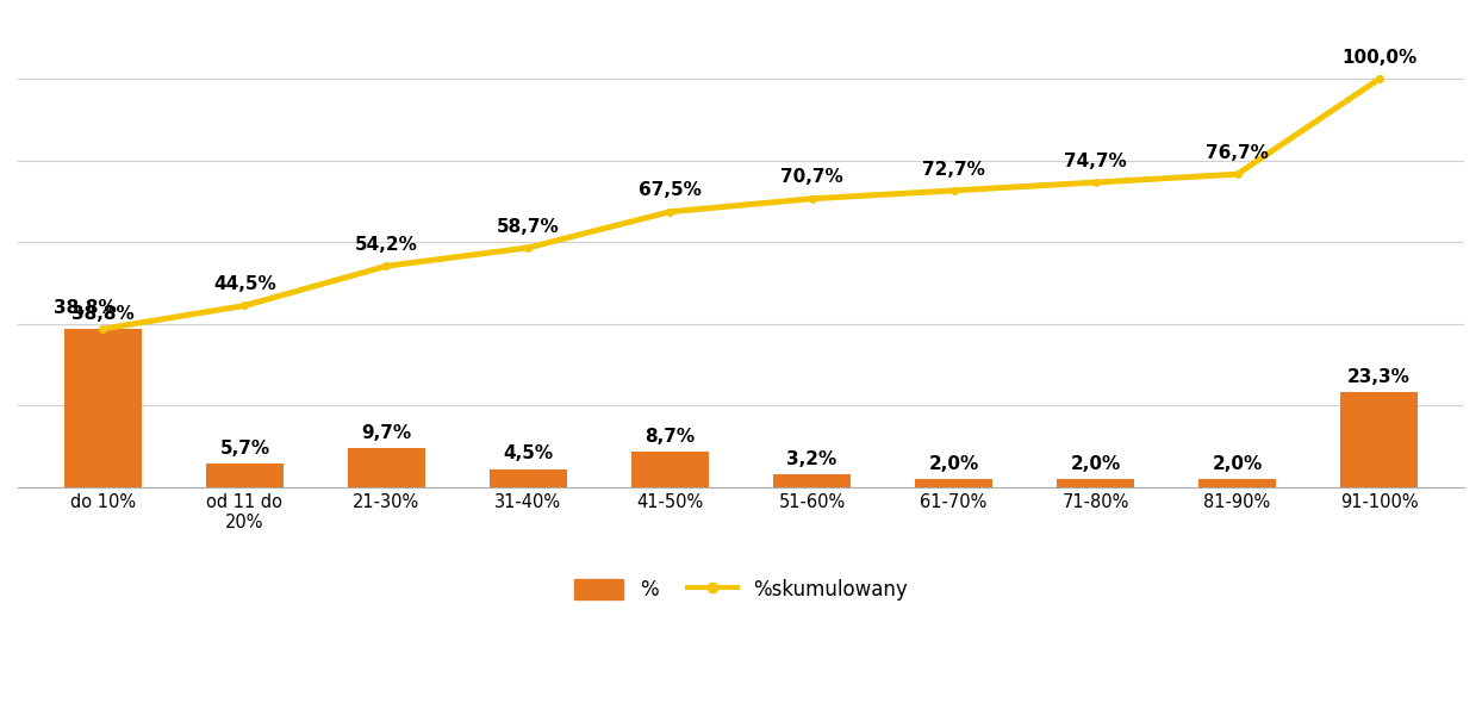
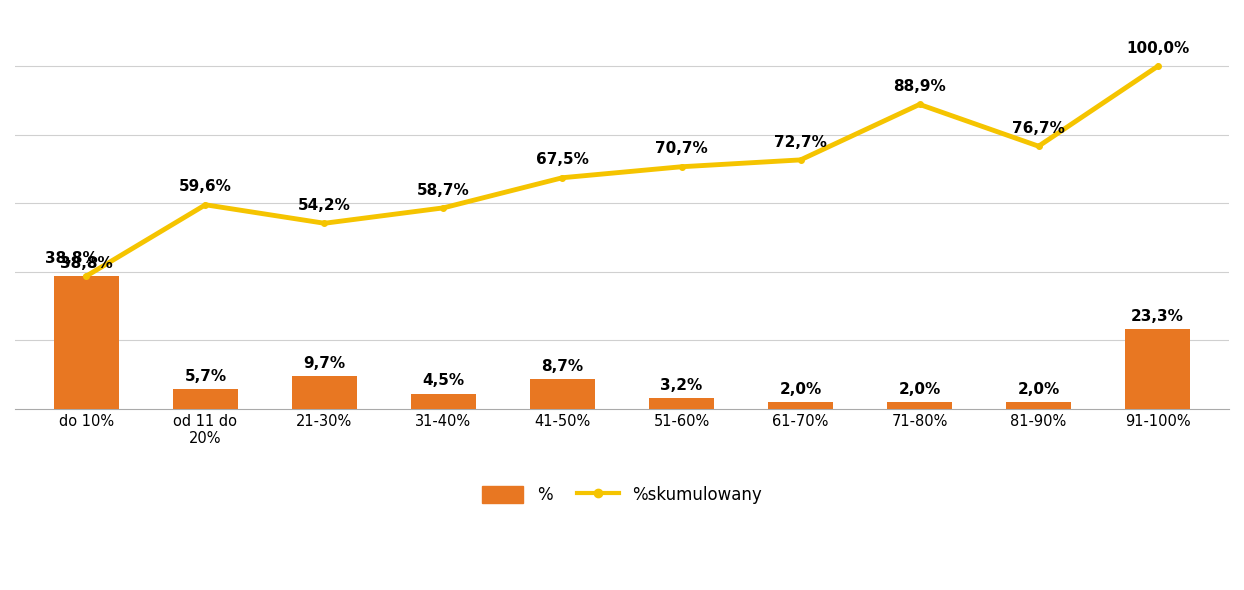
%skumulowany/od 11 do 20%: 44,5% -> 59,6%
%skumulowany/71-80%: 74,7% -> 88,9%
